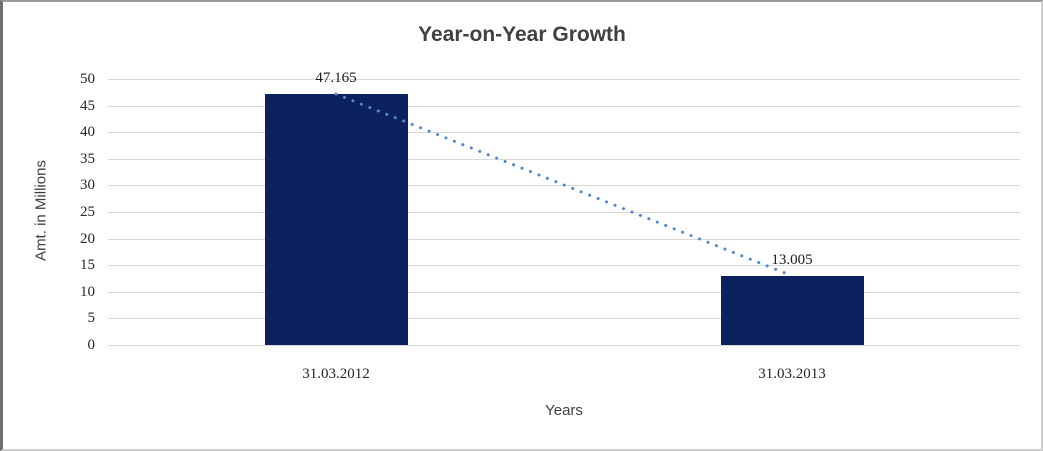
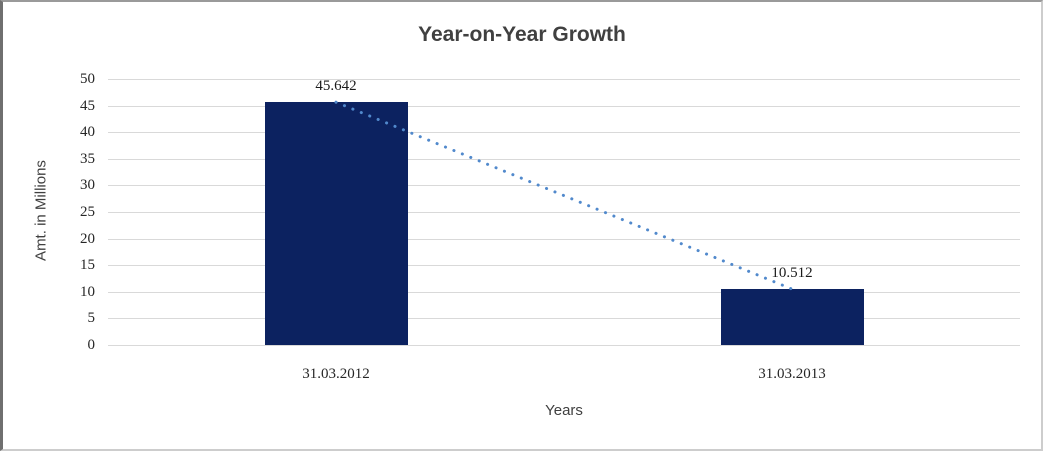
31.03.2012: 47.165 -> 45.642
31.03.2013: 13.005 -> 10.512
